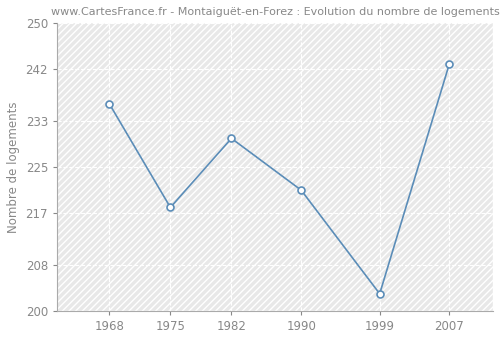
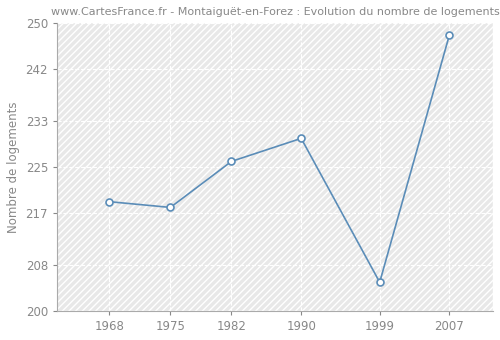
1968: 236 -> 219
1982: 230 -> 226
1990: 221 -> 230
1999: 203 -> 205
2007: 243 -> 248
